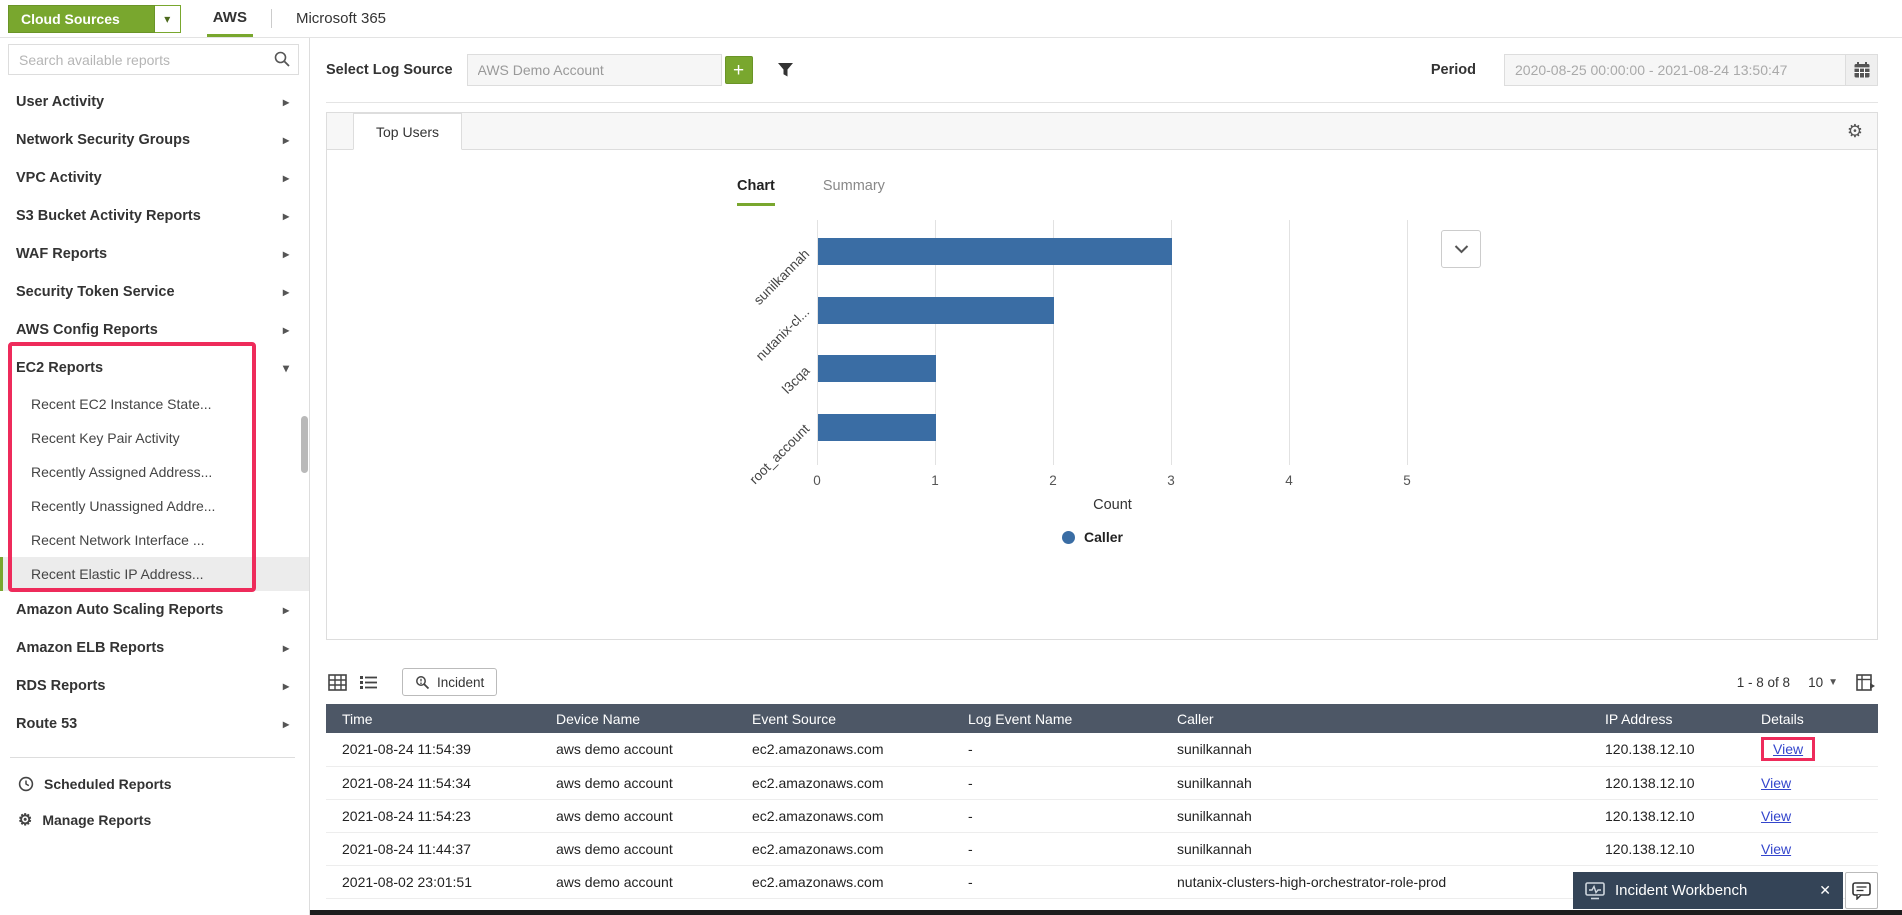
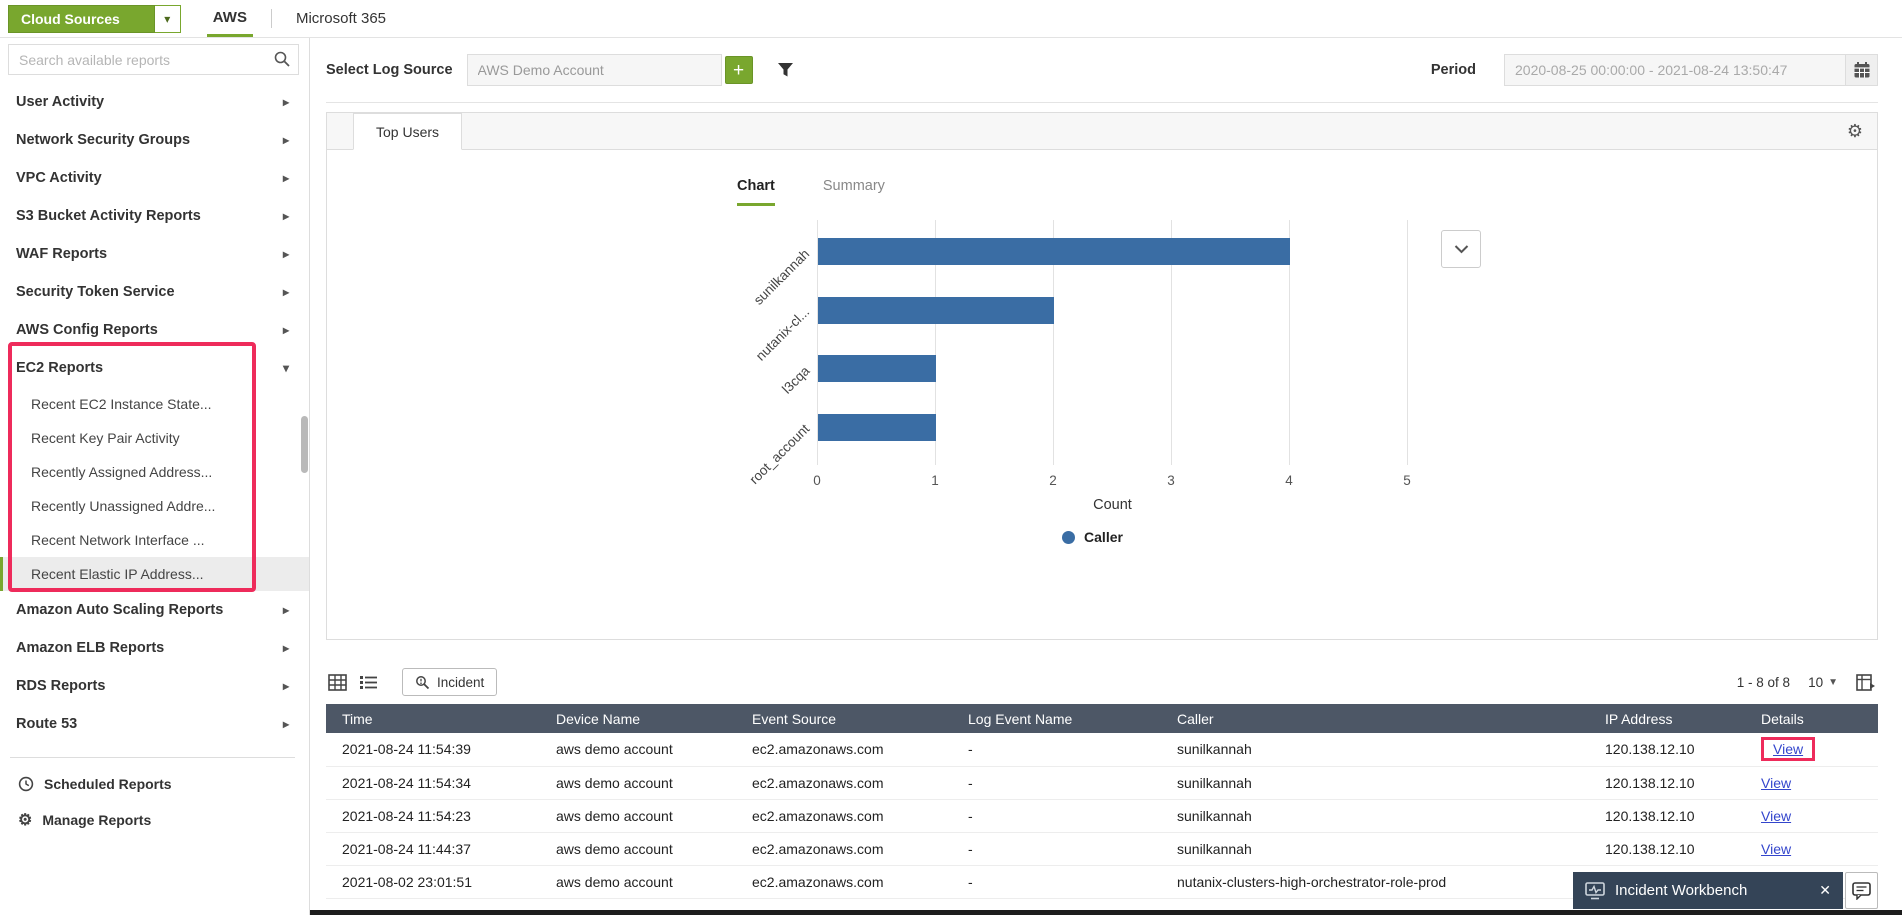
sunilkannah: 3 -> 4
